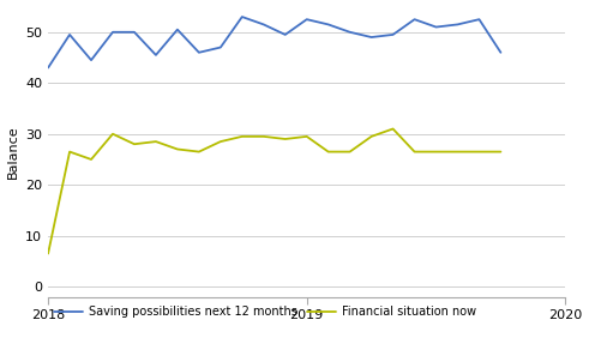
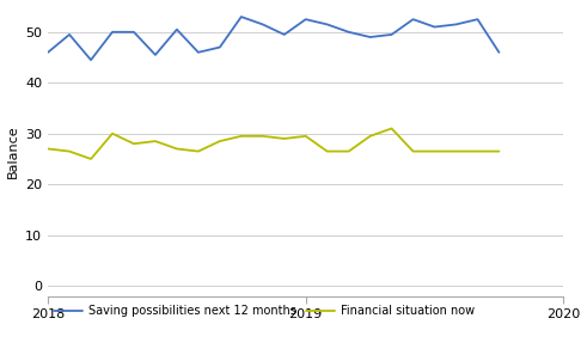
Saving possibilities next 12 months/2018: 43.0 -> 46.0
Financial situation now/2018: 6.5 -> 27.0
